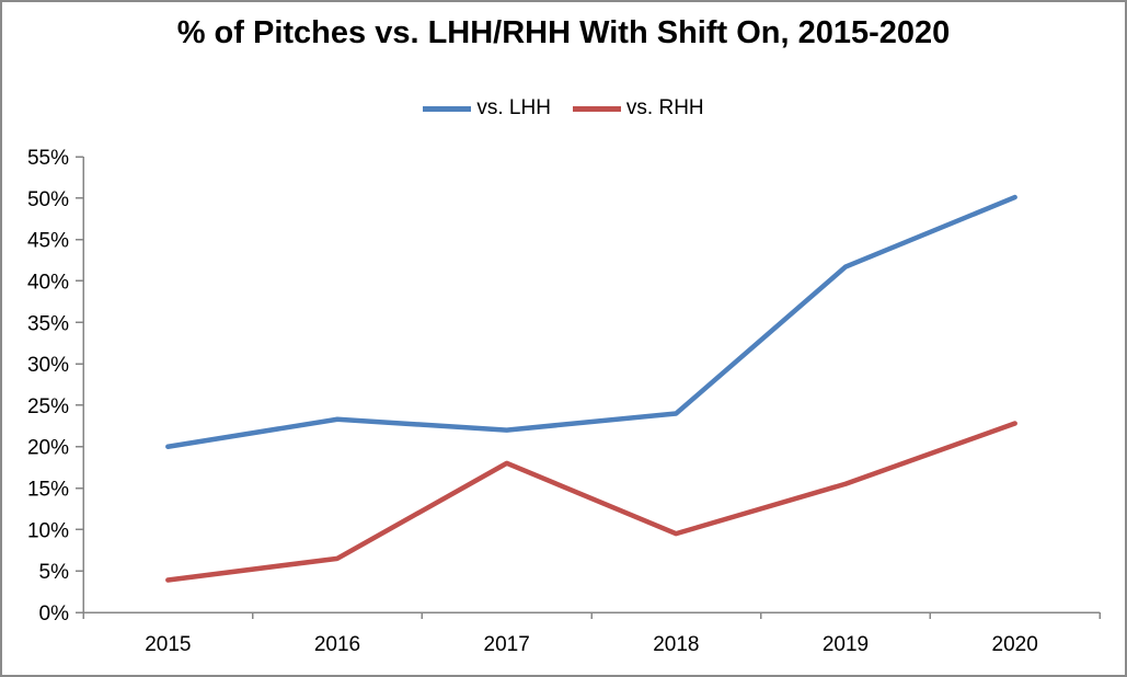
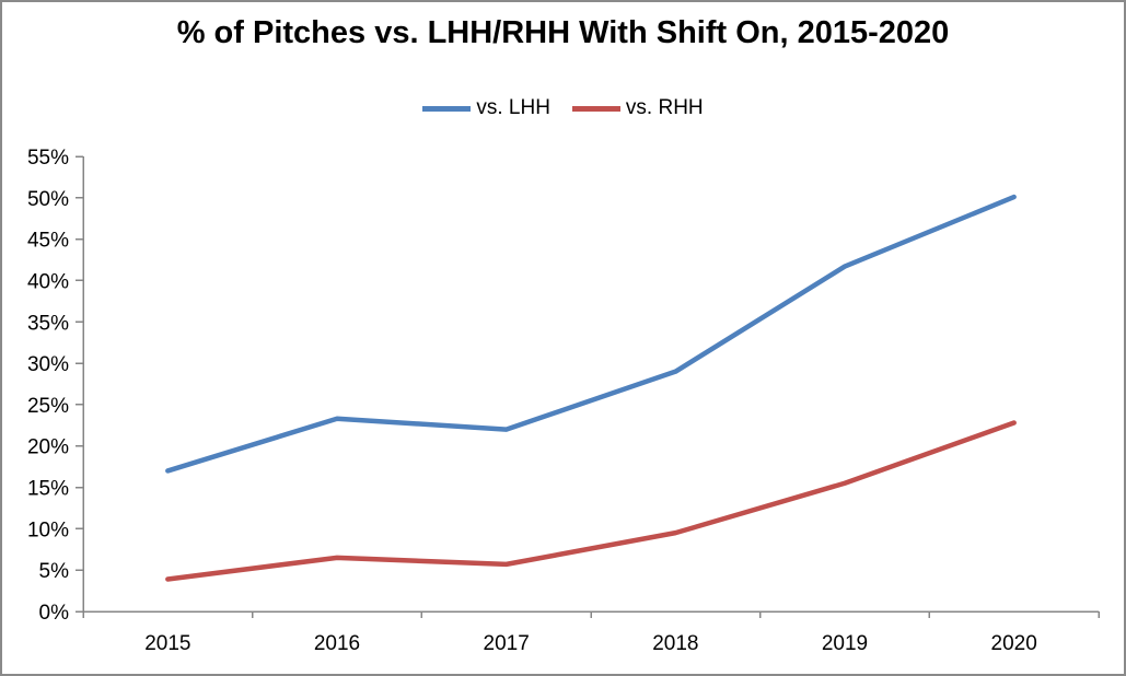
vs. LHH/2015: 20% -> 17%
vs. RHH/2017: 18% -> 6%
vs. LHH/2018: 24% -> 29%
